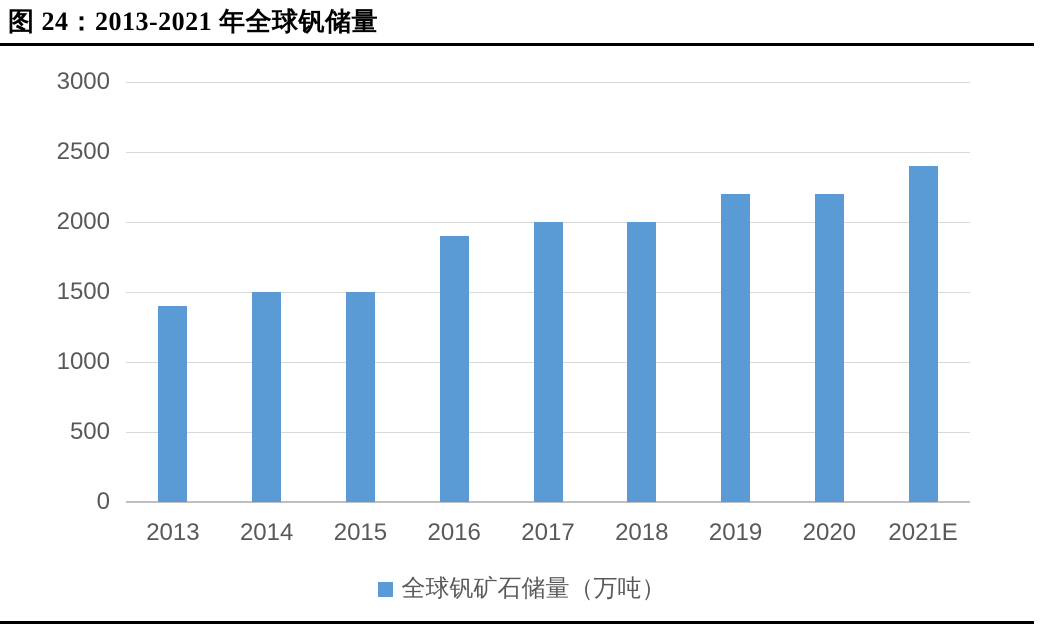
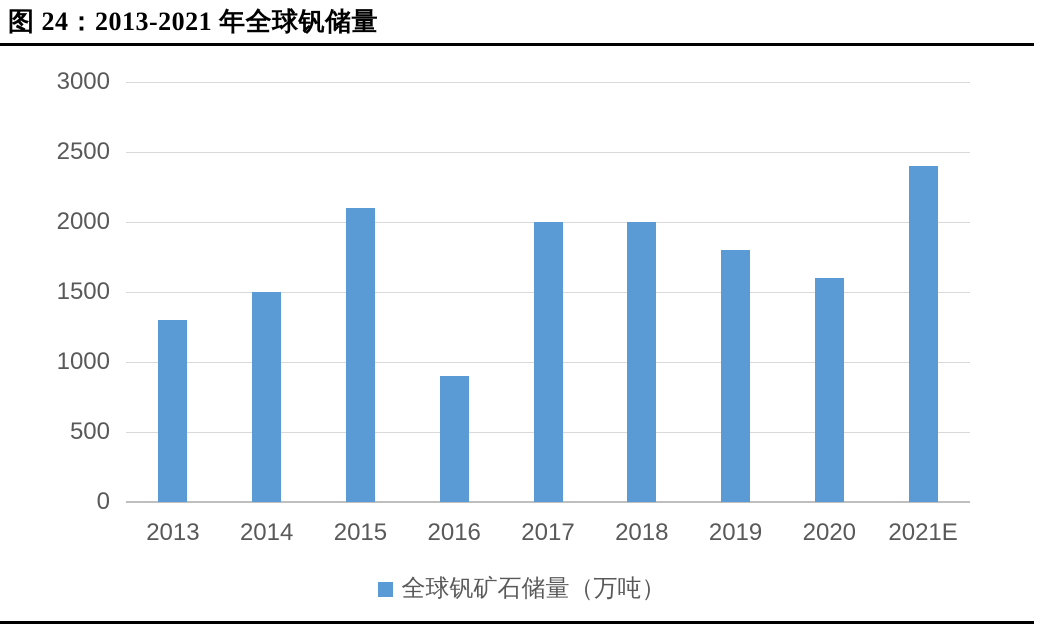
2013: 1400 -> 1300
2015: 1500 -> 2100
2016: 1900 -> 900
2019: 2200 -> 1800
2020: 2200 -> 1600
